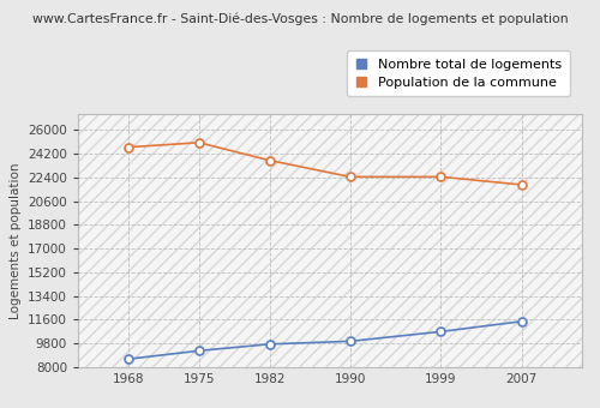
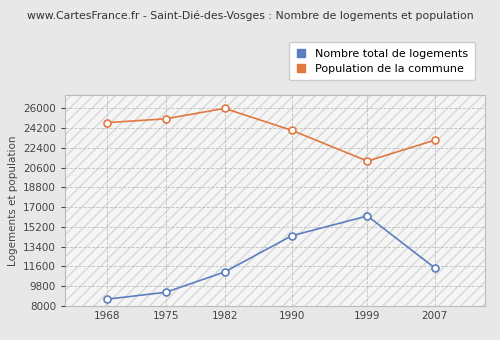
Nombre total de logements/1982: 9800 -> 11100
Population de la commune/1982: 23700 -> 26000
Nombre total de logements/1990: 10000 -> 14400
Population de la commune/1990: 22400 -> 24000
Nombre total de logements/1999: 10700 -> 16200
Population de la commune/1999: 22400 -> 21200
Population de la commune/2007: 21800 -> 23100
